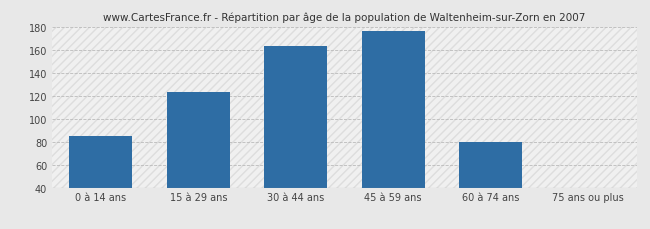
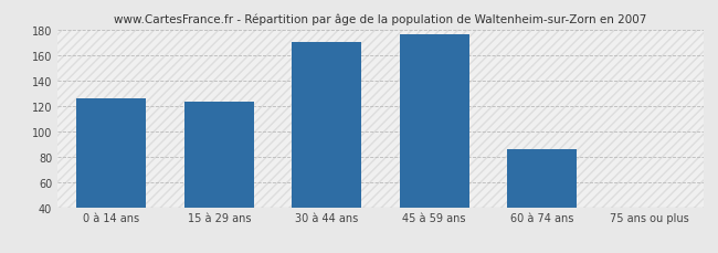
0 à 14 ans: 85 -> 126
30 à 44 ans: 163 -> 170
60 à 74 ans: 80 -> 86
